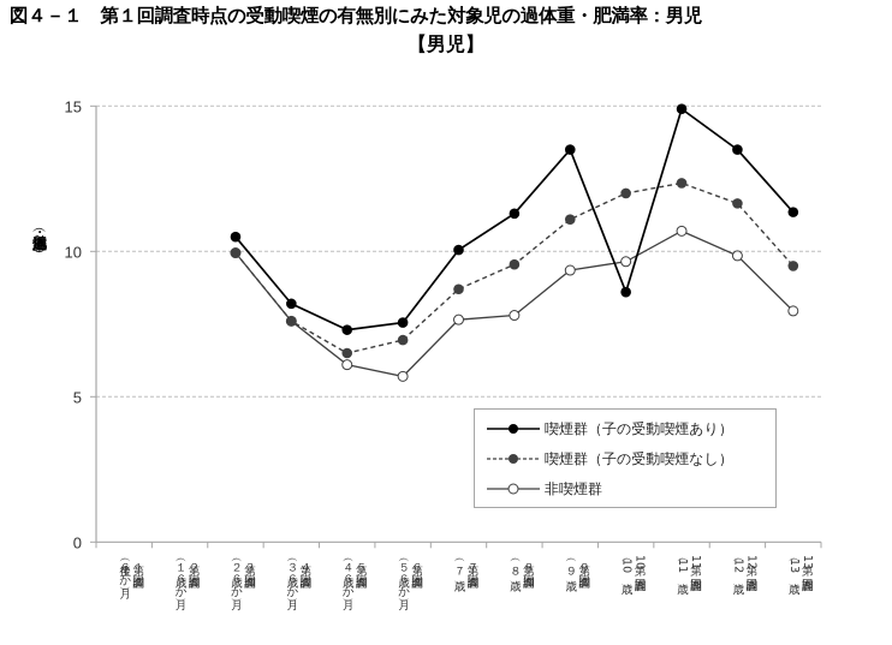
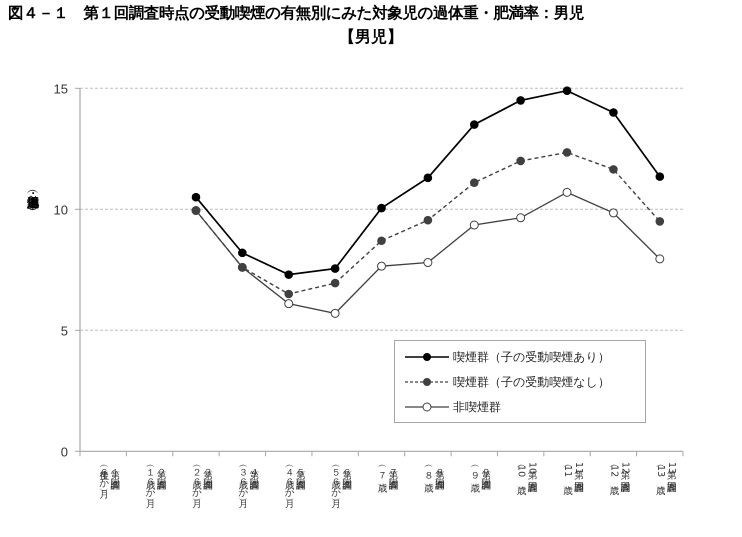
喫煙群（子の受動喫煙あり）/第10回調査（ 10歳 ）: 8.6 -> 14.5
喫煙群（子の受動喫煙あり）/第12回調査（ 12歳 ）: 13.5 -> 14.0
